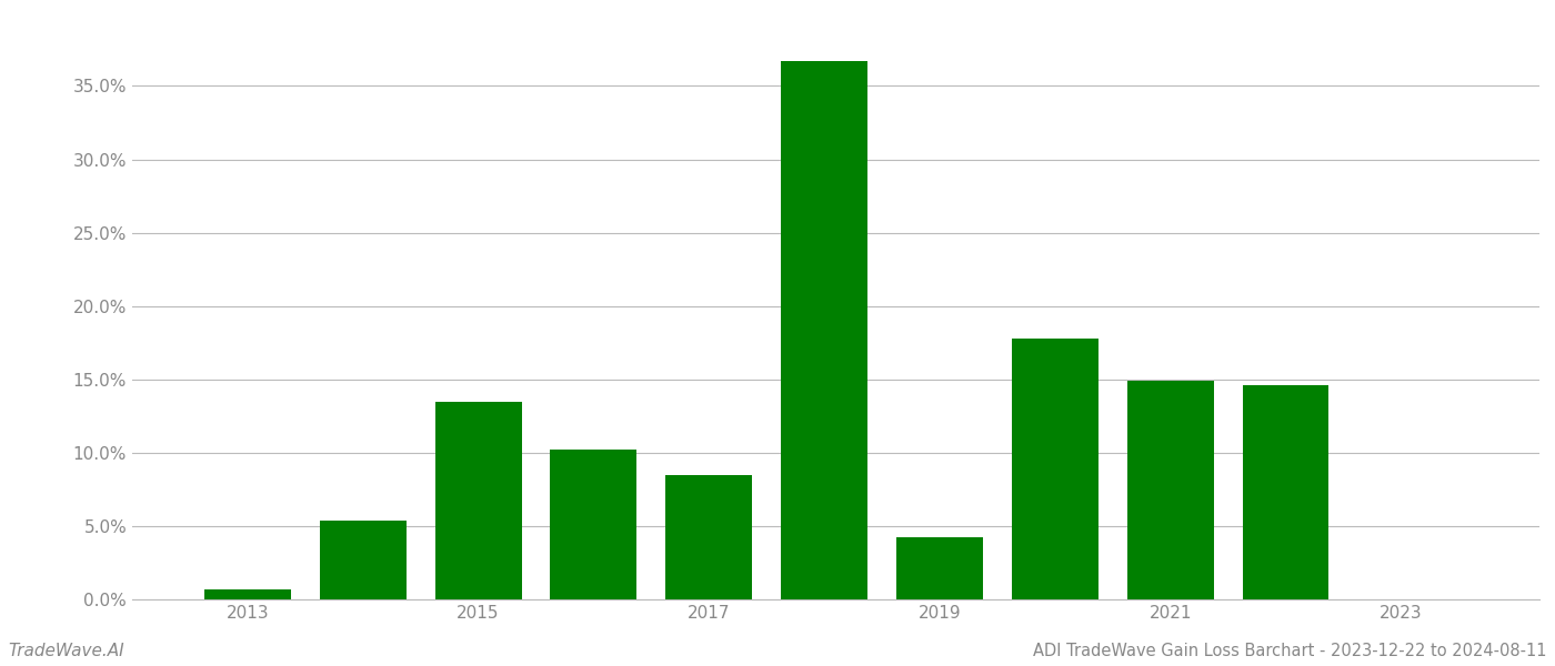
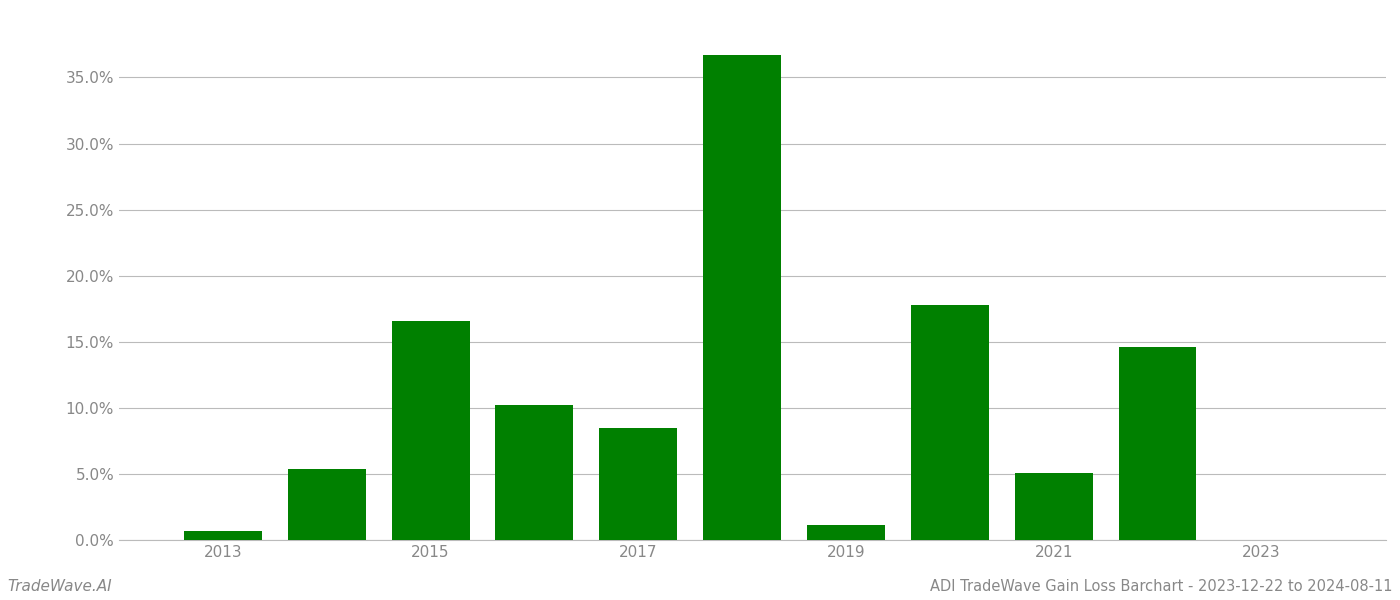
2015: 13.5% -> 16.6%
2019: 4.2% -> 1.1%
2021: 14.9% -> 5.1%
